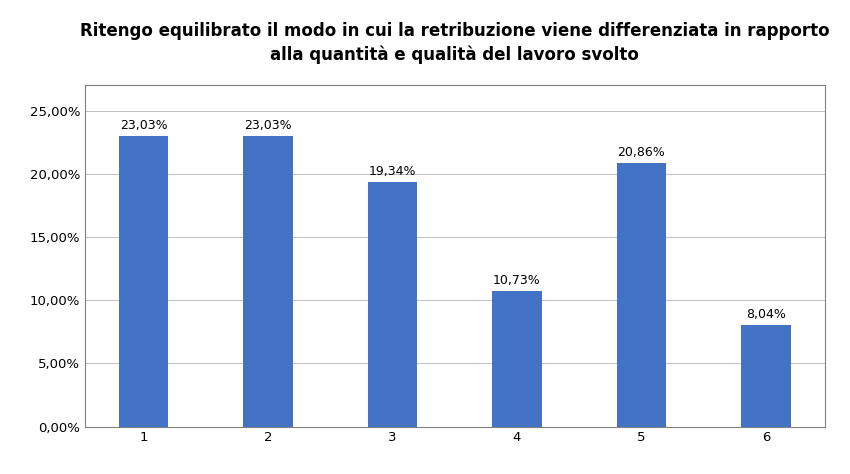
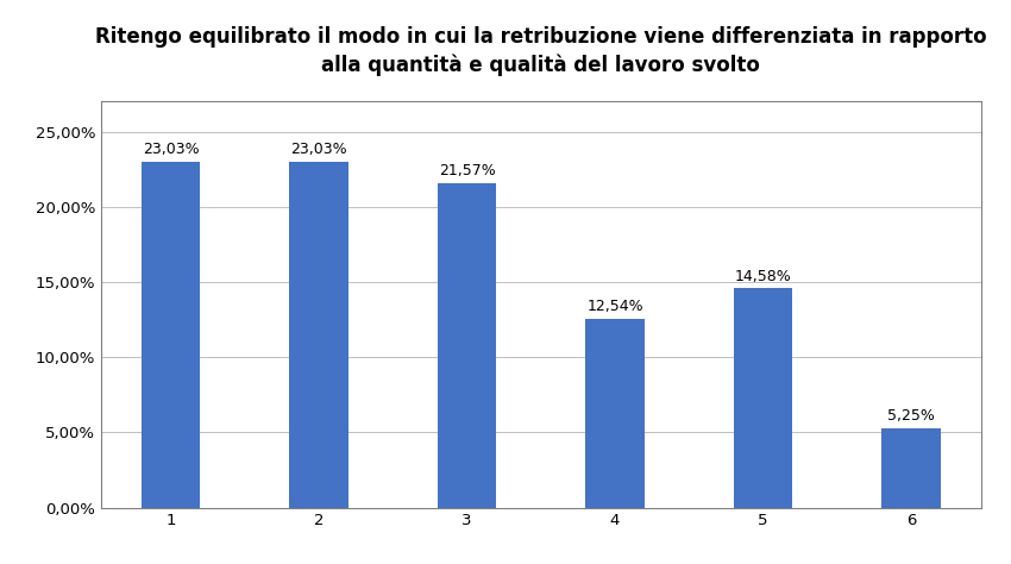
3: 19,34% -> 21,57%
4: 10,73% -> 12,54%
5: 20,86% -> 14,58%
6: 8,04% -> 5,25%
